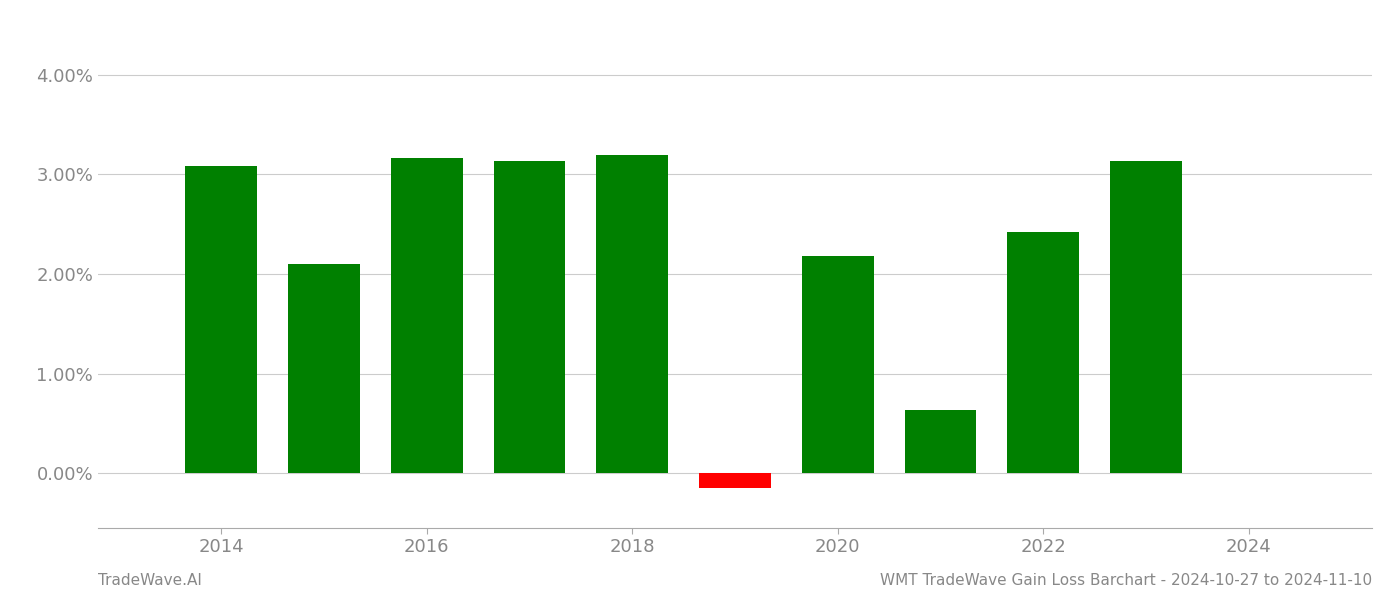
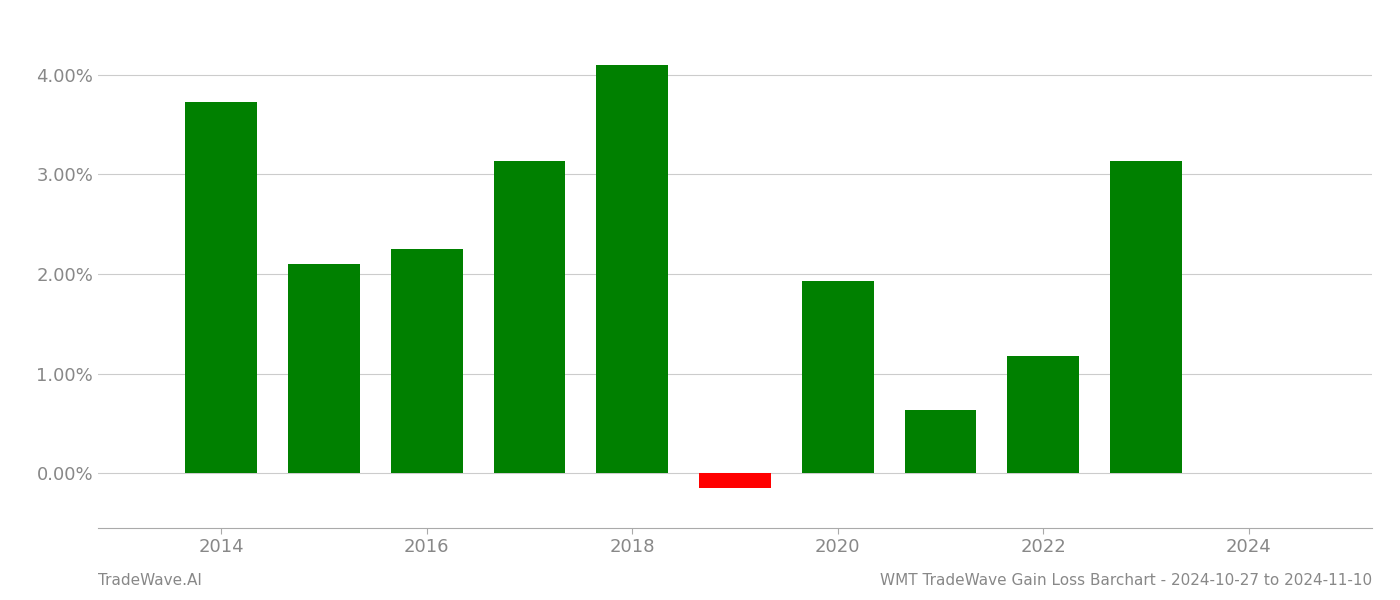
2014: 3.08% -> 3.73%
2016: 3.16% -> 2.25%
2018: 3.20% -> 4.10%
2020: 2.18% -> 1.93%
2022: 2.42% -> 1.18%
